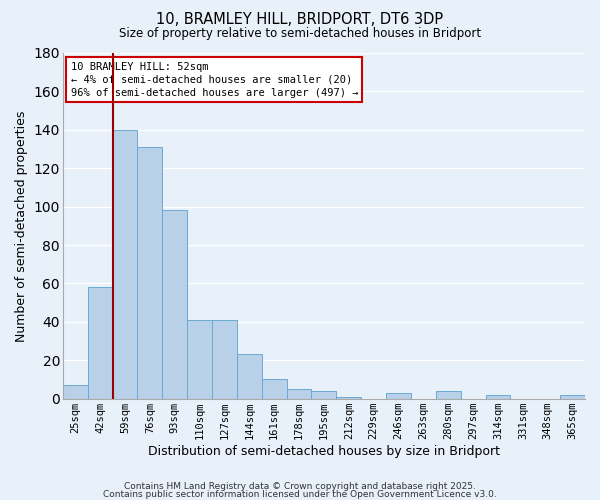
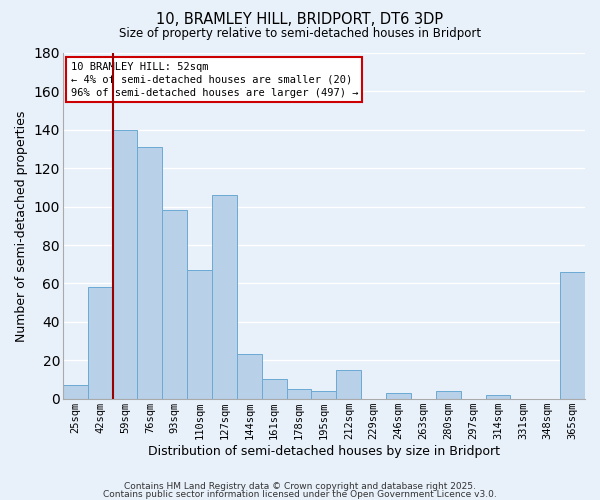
110sqm: 41 -> 67
127sqm: 41 -> 106
212sqm: 1 -> 15
365sqm: 2 -> 66
